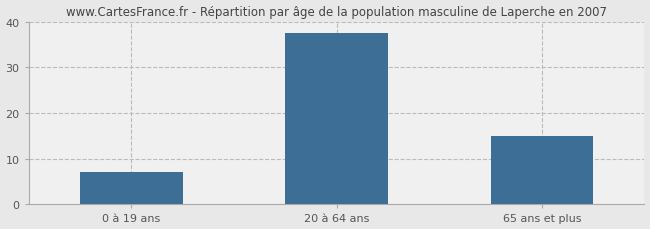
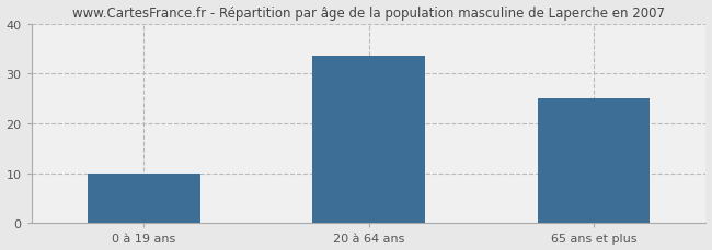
0 à 19 ans: 7.0 -> 10.0
20 à 64 ans: 37.5 -> 33.5
65 ans et plus: 15.0 -> 25.0
